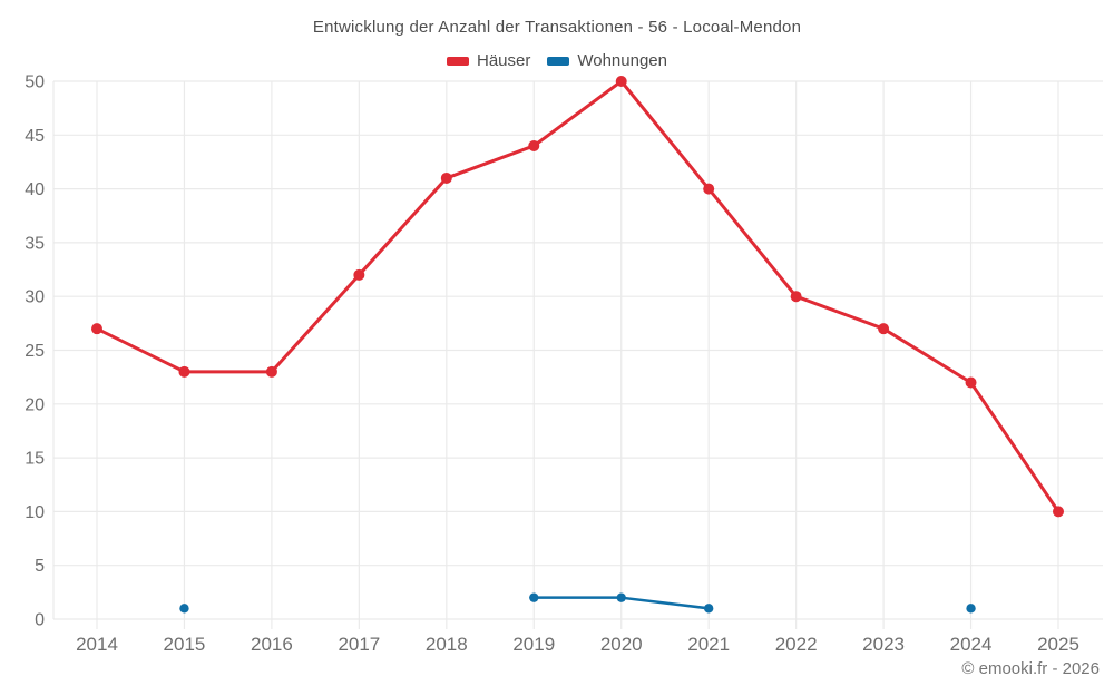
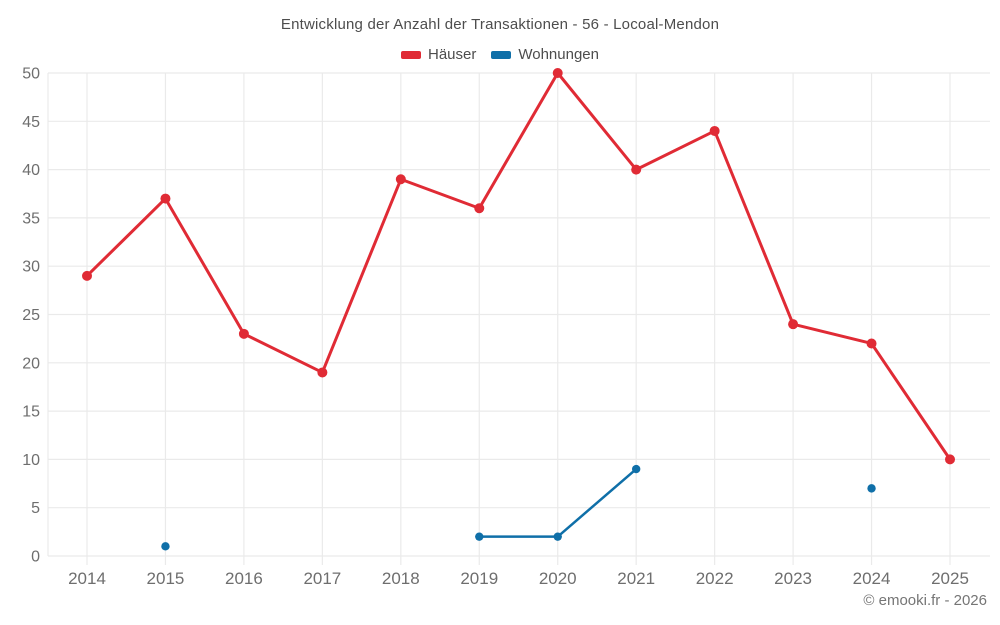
Häuser/2014: 27 -> 29
Häuser/2015: 23 -> 37
Häuser/2017: 32 -> 19
Häuser/2018: 41 -> 39
Häuser/2019: 44 -> 36
Wohnungen/2021: 1 -> 9
Häuser/2022: 30 -> 44
Häuser/2023: 27 -> 24
Wohnungen/2024: 1 -> 7
